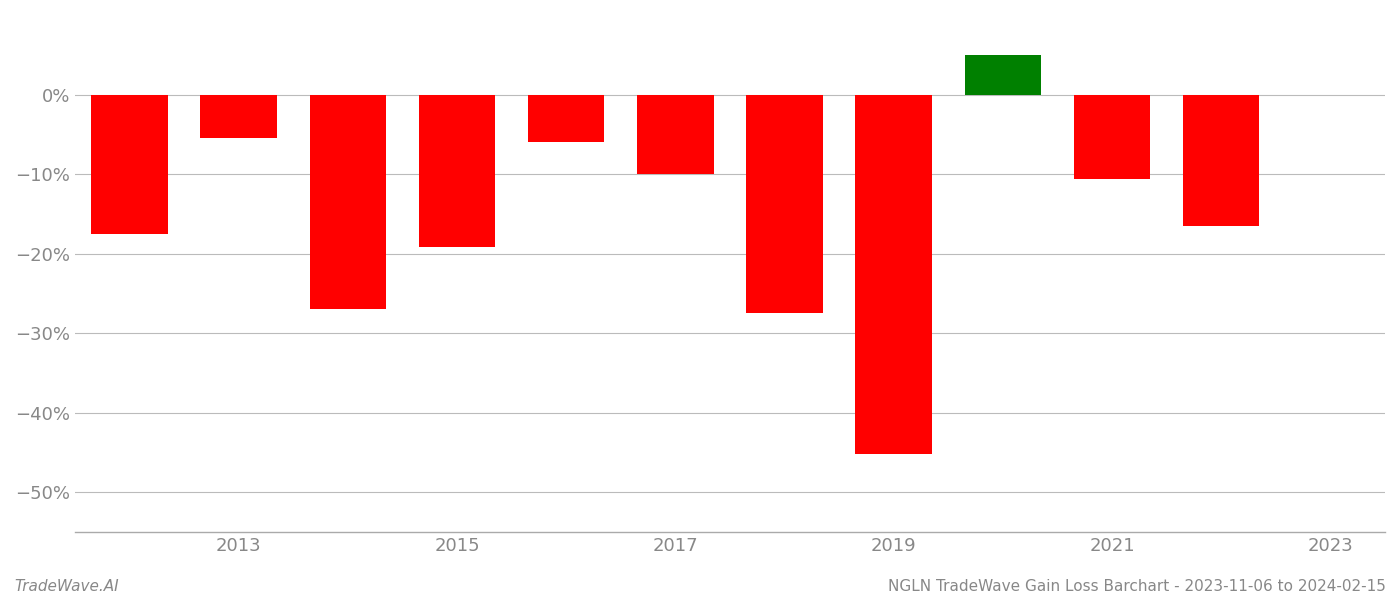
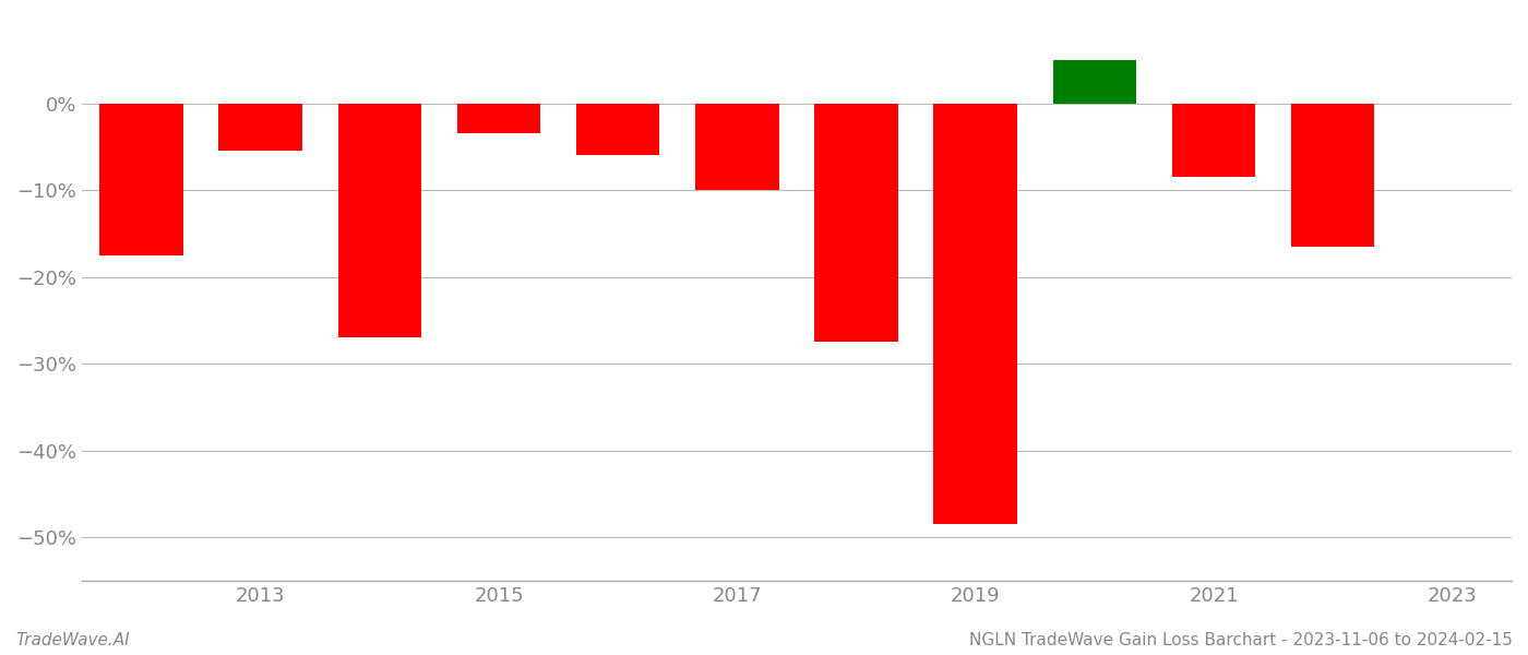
2015: -19.2% -> -3.5%
2019: -45.2% -> -48.5%
2021: -10.6% -> -8.5%
